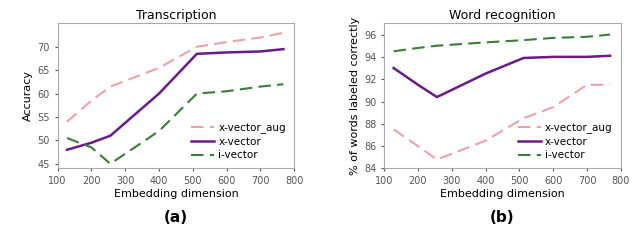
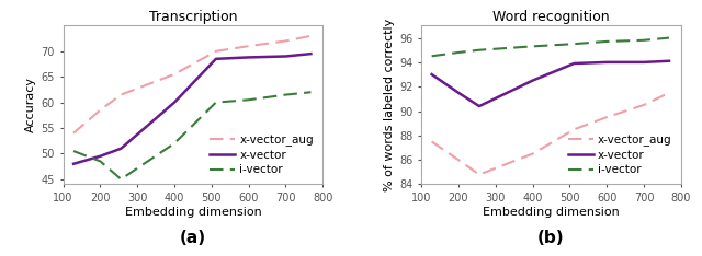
Word recognition/x-vector_aug/700: 91.5 -> 90.5
